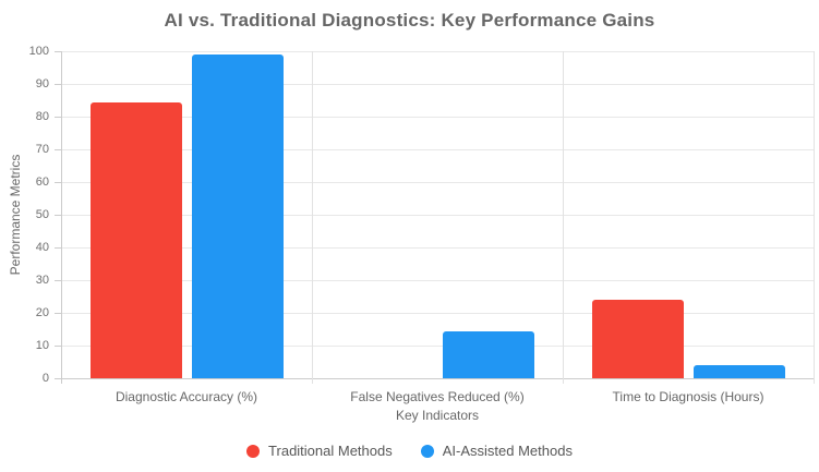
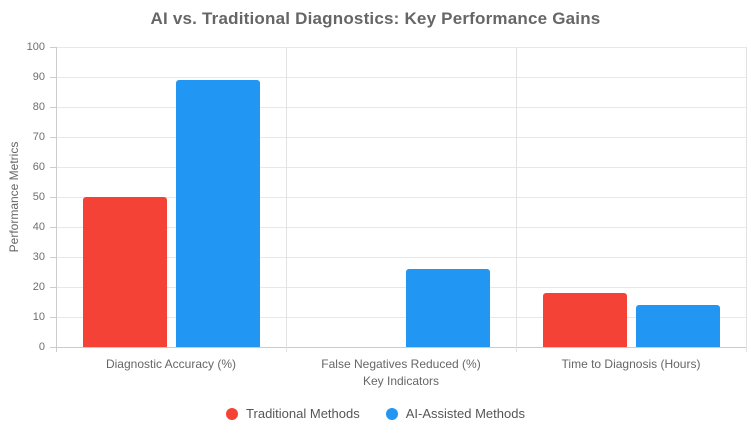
Traditional Methods/Diagnostic Accuracy (%): 84 -> 50
AI-Assisted Methods/Diagnostic Accuracy (%): 99 -> 89
AI-Assisted Methods/False Negatives Reduced (%): 14 -> 26
Traditional Methods/Time to Diagnosis (Hours): 24 -> 18
AI-Assisted Methods/Time to Diagnosis (Hours): 4 -> 14
